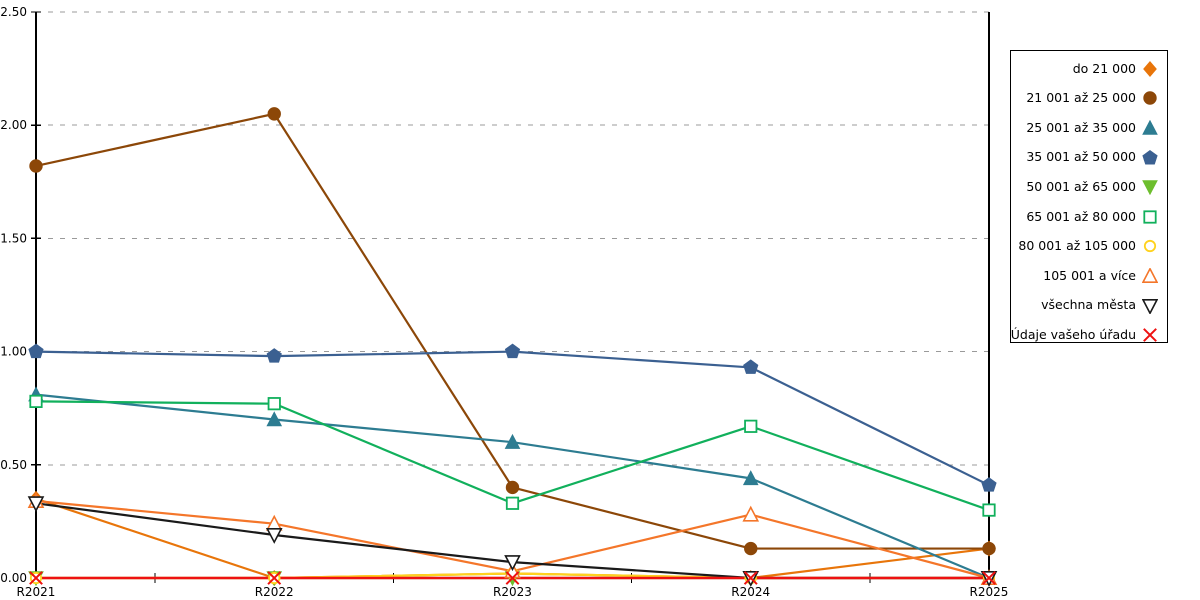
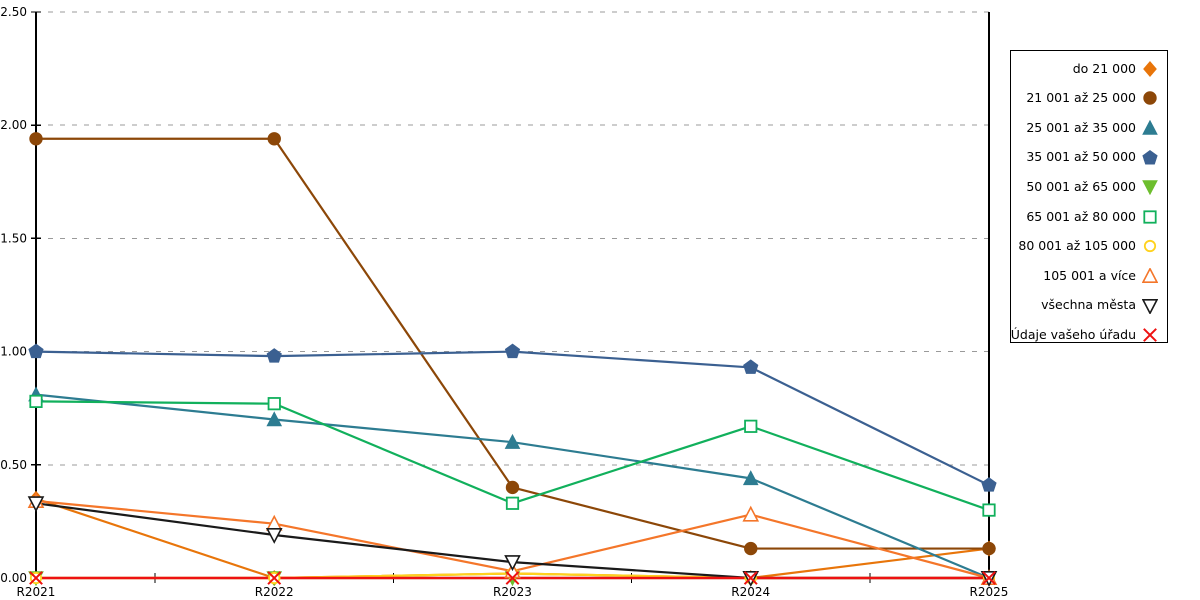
21 001 až 25 000/R2021: 1.82 -> 1.94
21 001 až 25 000/R2022: 2.05 -> 1.94
